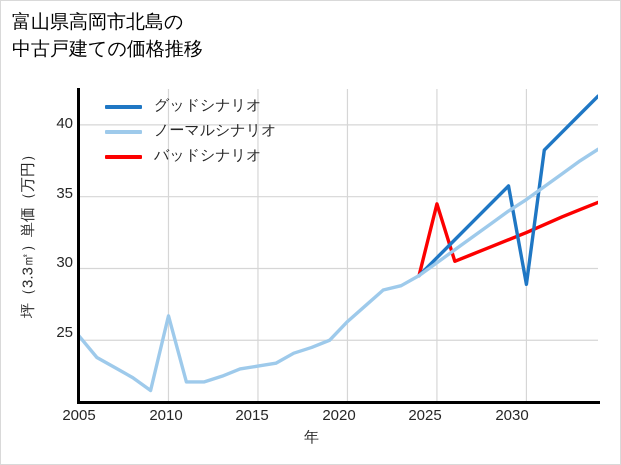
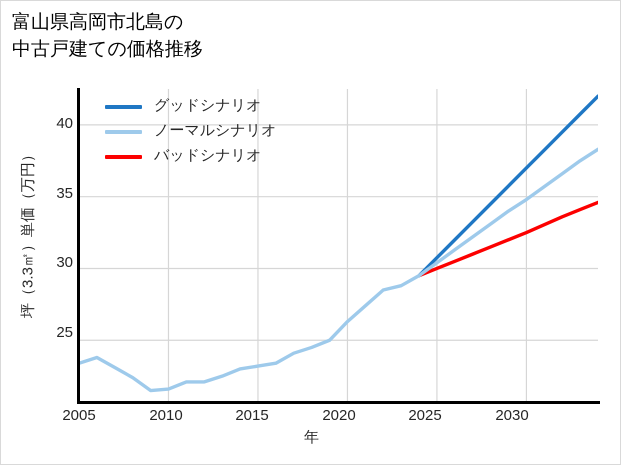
ノーマルシナリオ/2005: 25.3 -> 23.4
ノーマルシナリオ/2010: 26.7 -> 21.6
バッドシナリオ/2025: 34.5 -> 30.0
グッドシナリオ/2030: 28.9 -> 37.0
